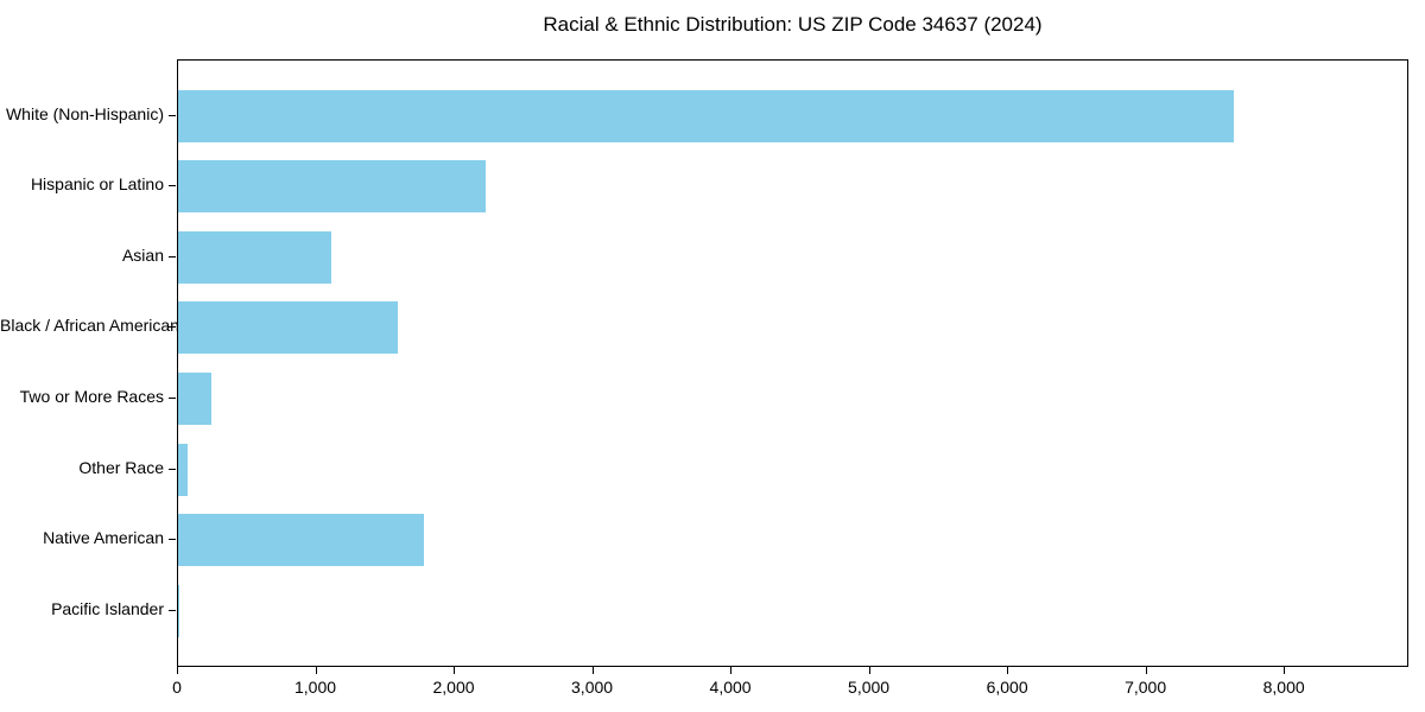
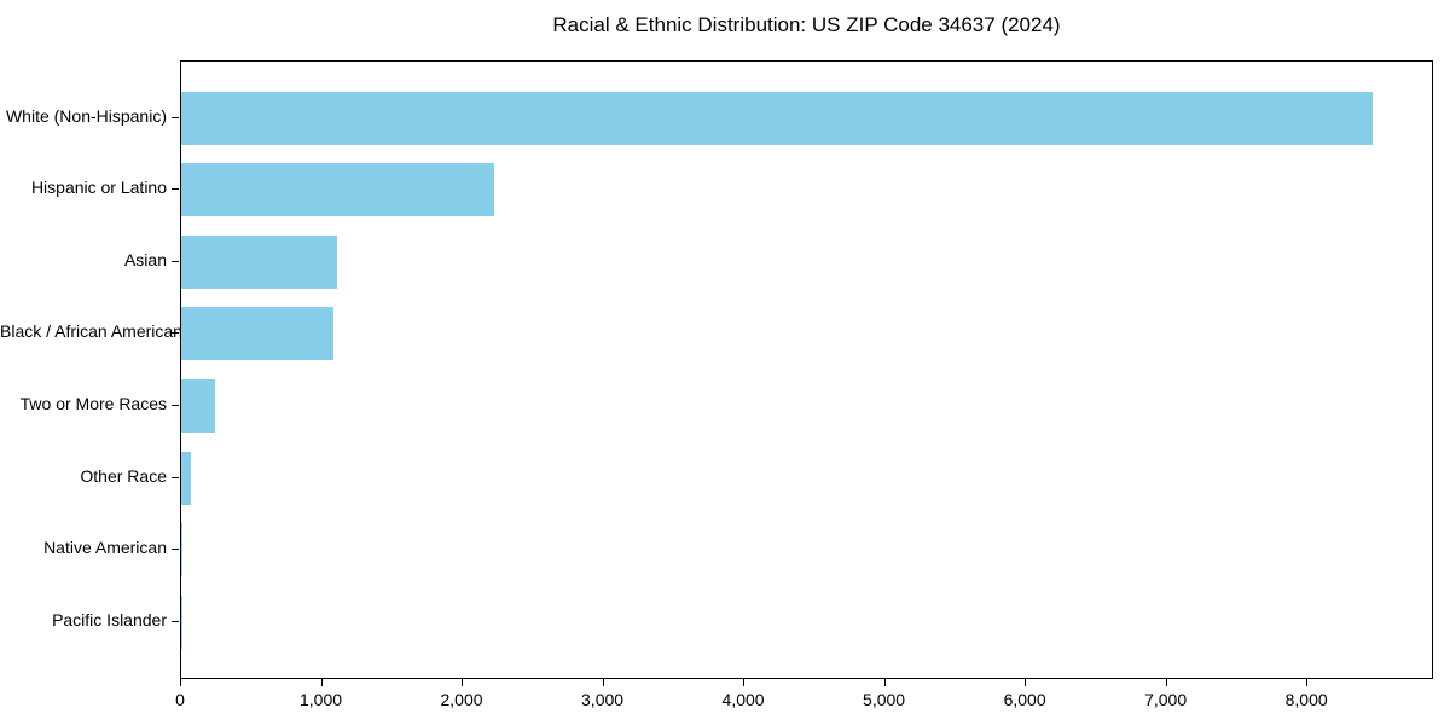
White (Non-Hispanic): 7630 -> 8460
Black / African American: 1590 -> 1080
Native American: 1780 -> 10
